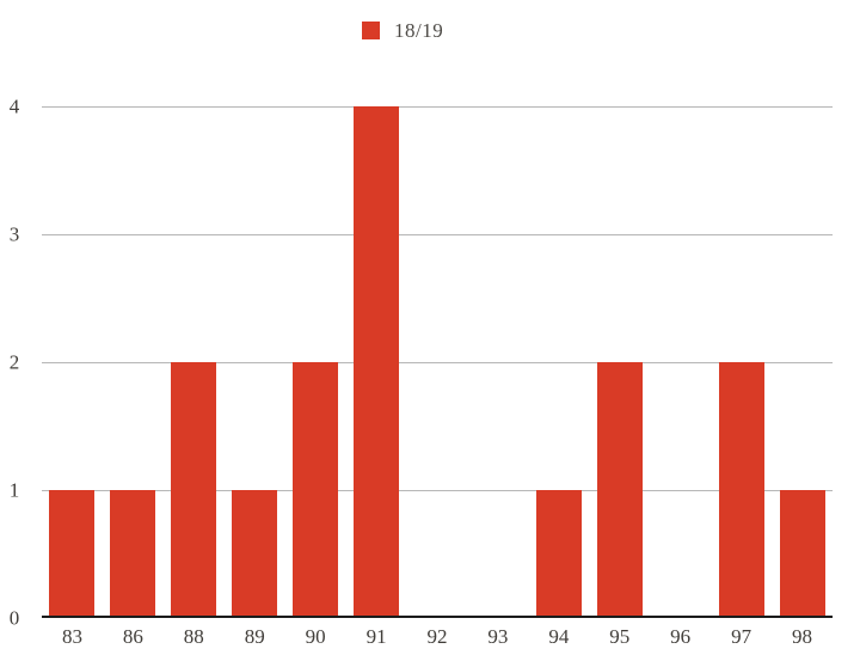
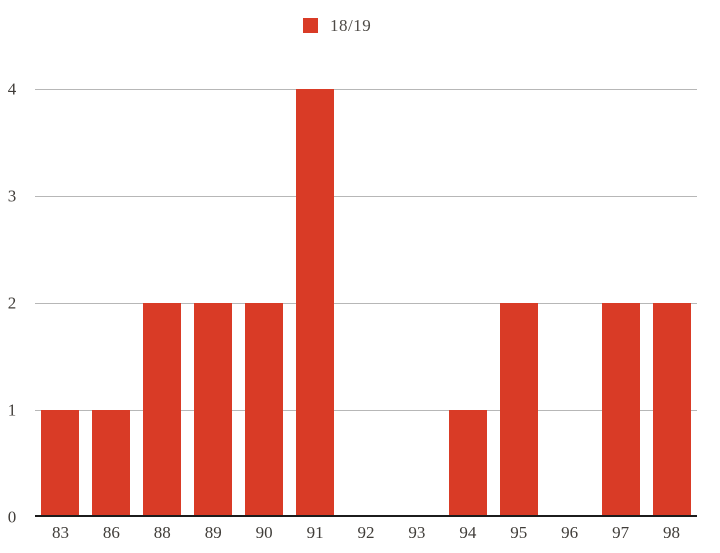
89: 1 -> 2
98: 1 -> 2
